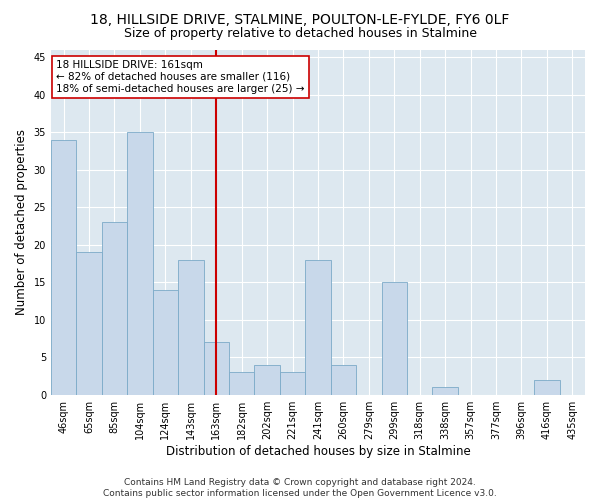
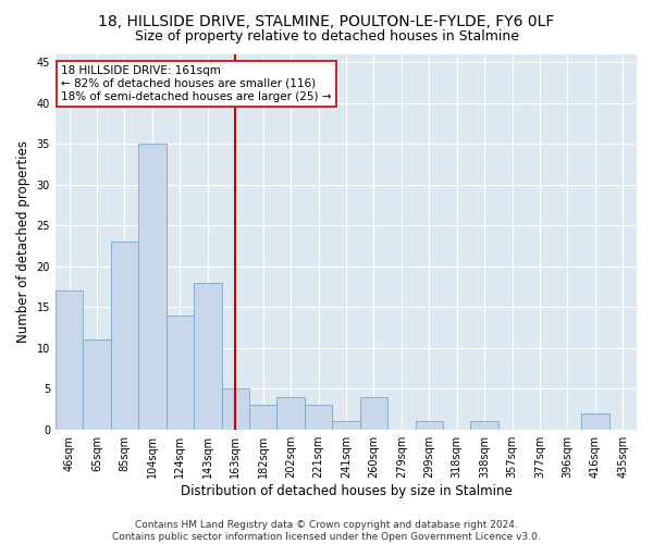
46sqm: 34 -> 17
65sqm: 19 -> 11
163sqm: 7 -> 5
241sqm: 18 -> 1
299sqm: 15 -> 1
